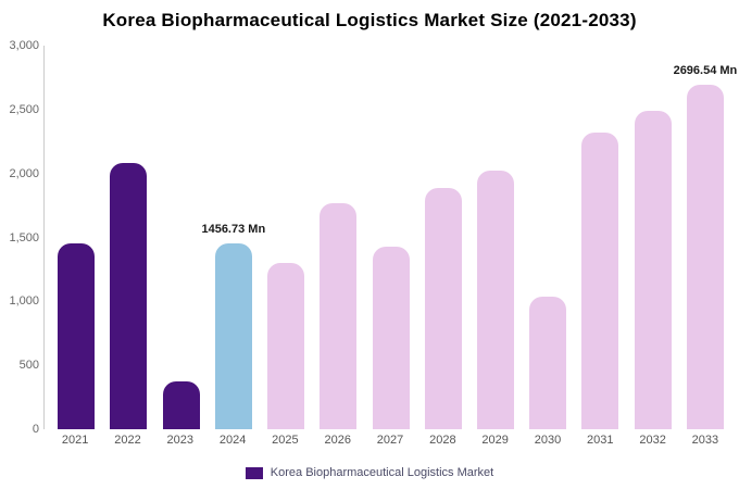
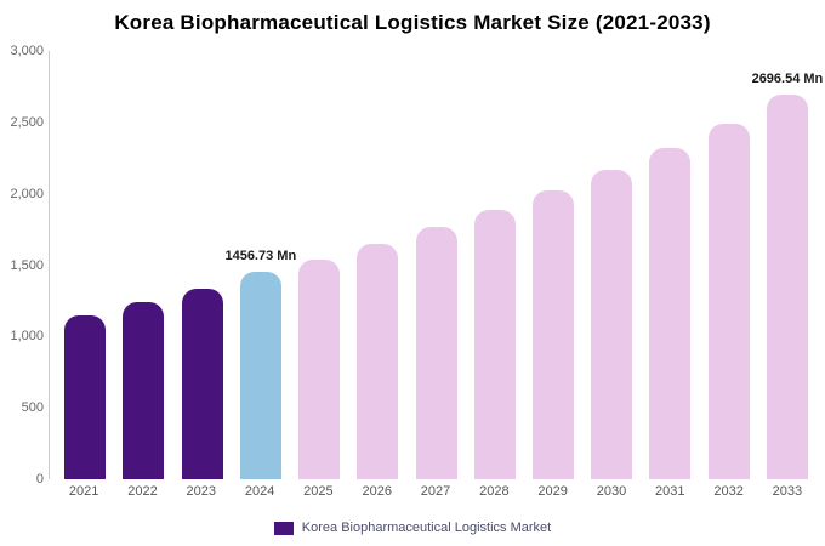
2021: 1450 -> 1150
2022: 2080 -> 1240
2023: 370 -> 1340
2025: 1300 -> 1540
2026: 1770 -> 1640
2027: 1430 -> 1760
2030: 1040 -> 2170
